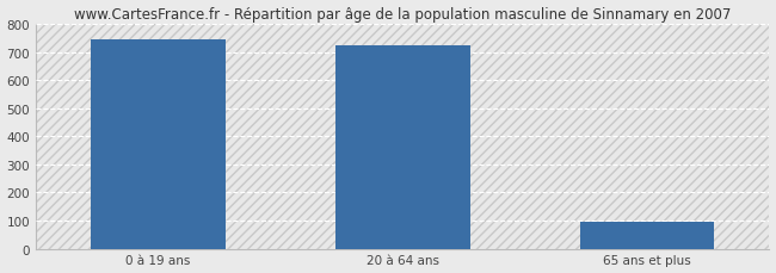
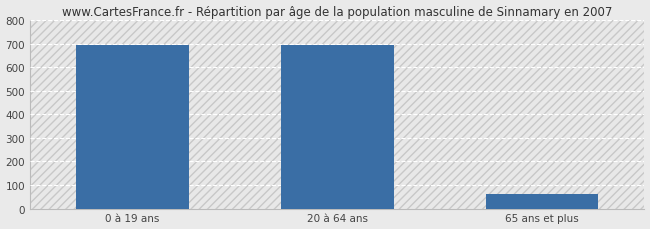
0 à 19 ans: 745 -> 695
20 à 64 ans: 725 -> 695
65 ans et plus: 95 -> 60
